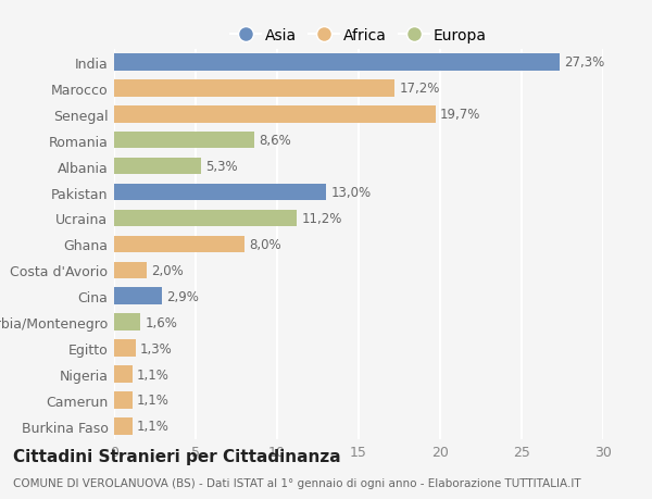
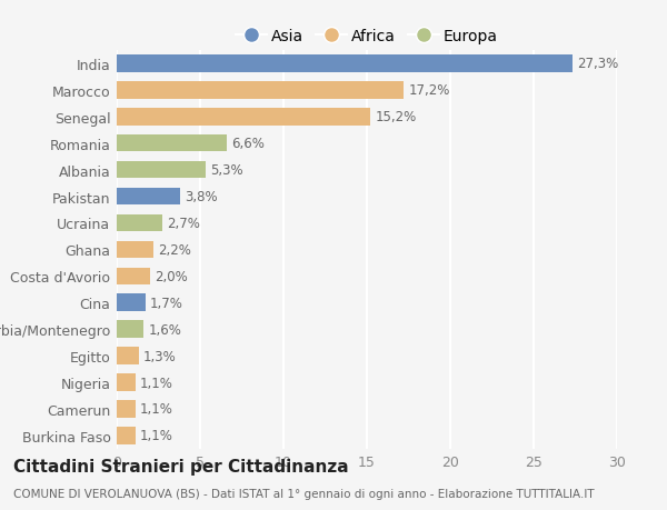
Senegal: 19,7% -> 15,2%
Romania: 8,6% -> 6,6%
Pakistan: 13,0% -> 3,8%
Ucraina: 11,2% -> 2,7%
Ghana: 8,0% -> 2,2%
Cina: 2,9% -> 1,7%
